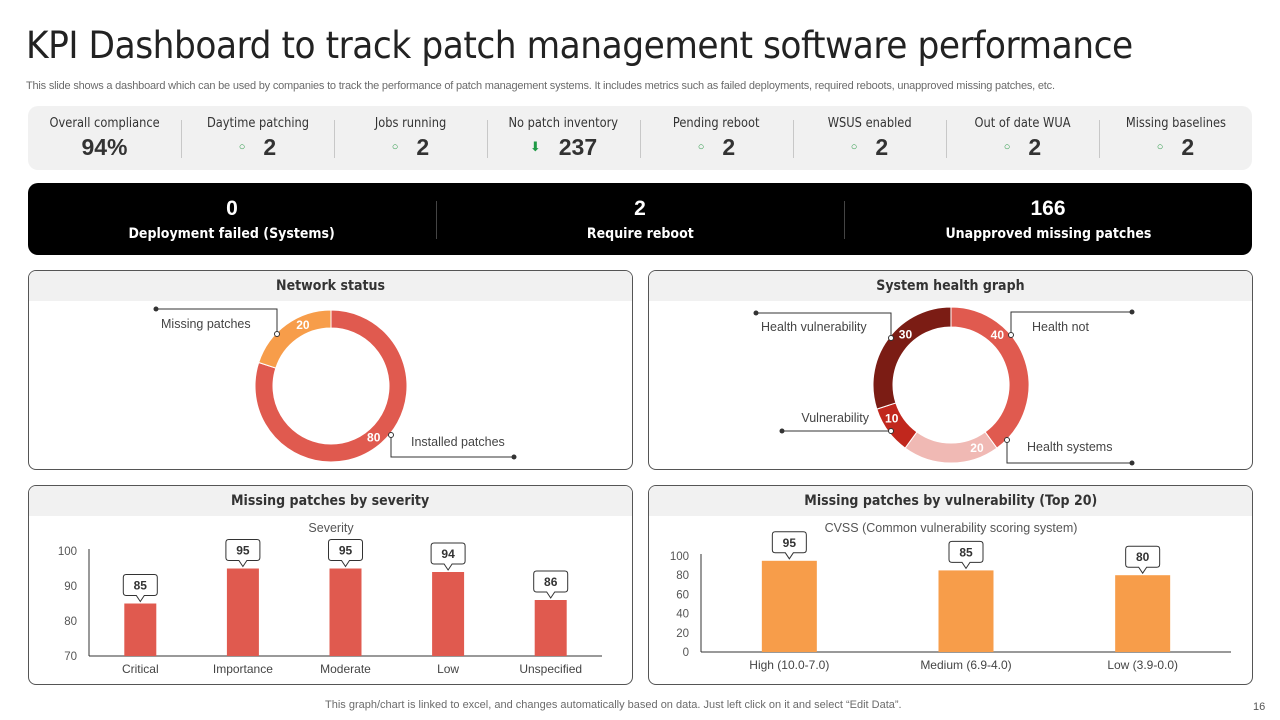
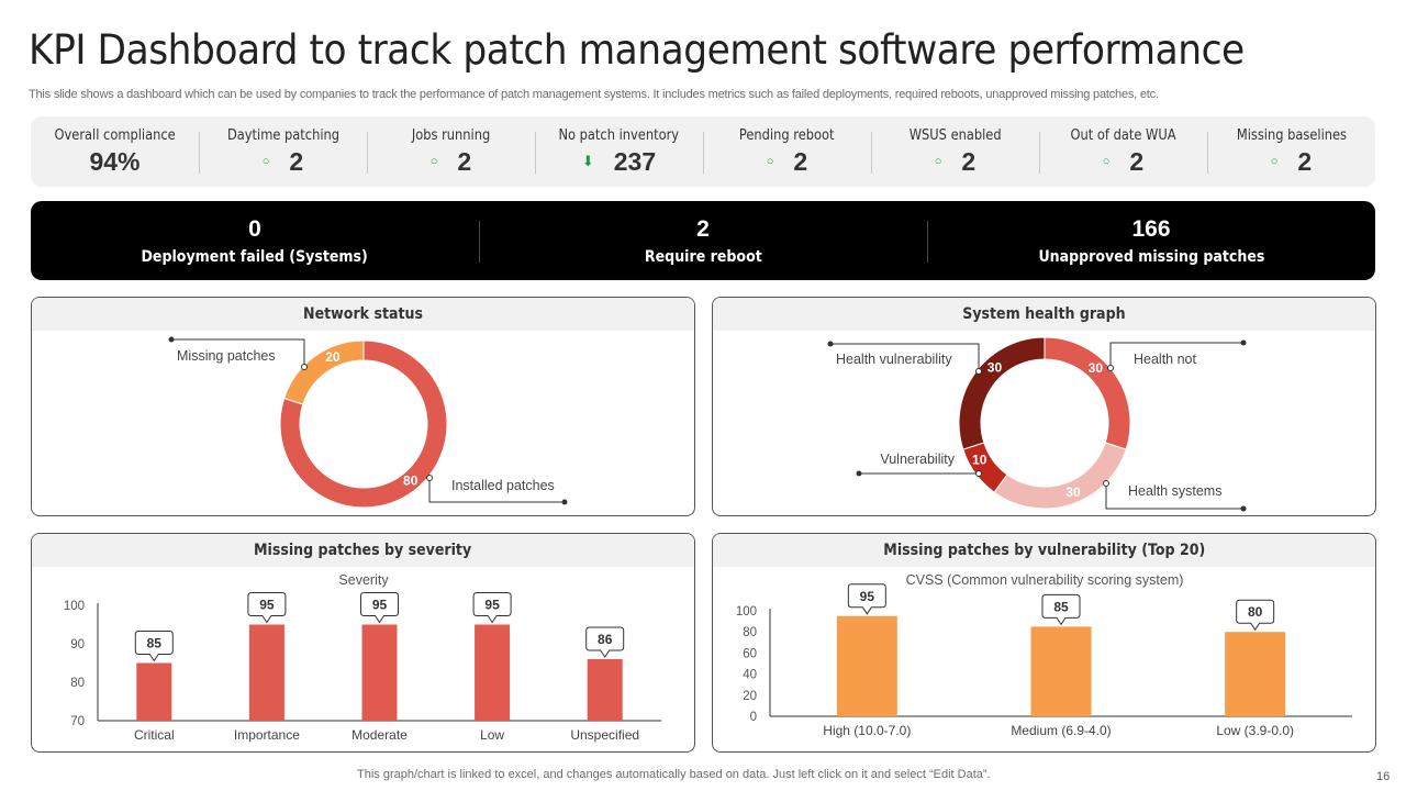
System health graph/Health not: 40 -> 30
System health graph/Health systems: 20 -> 30
Missing patches by severity/Low: 94 -> 95
